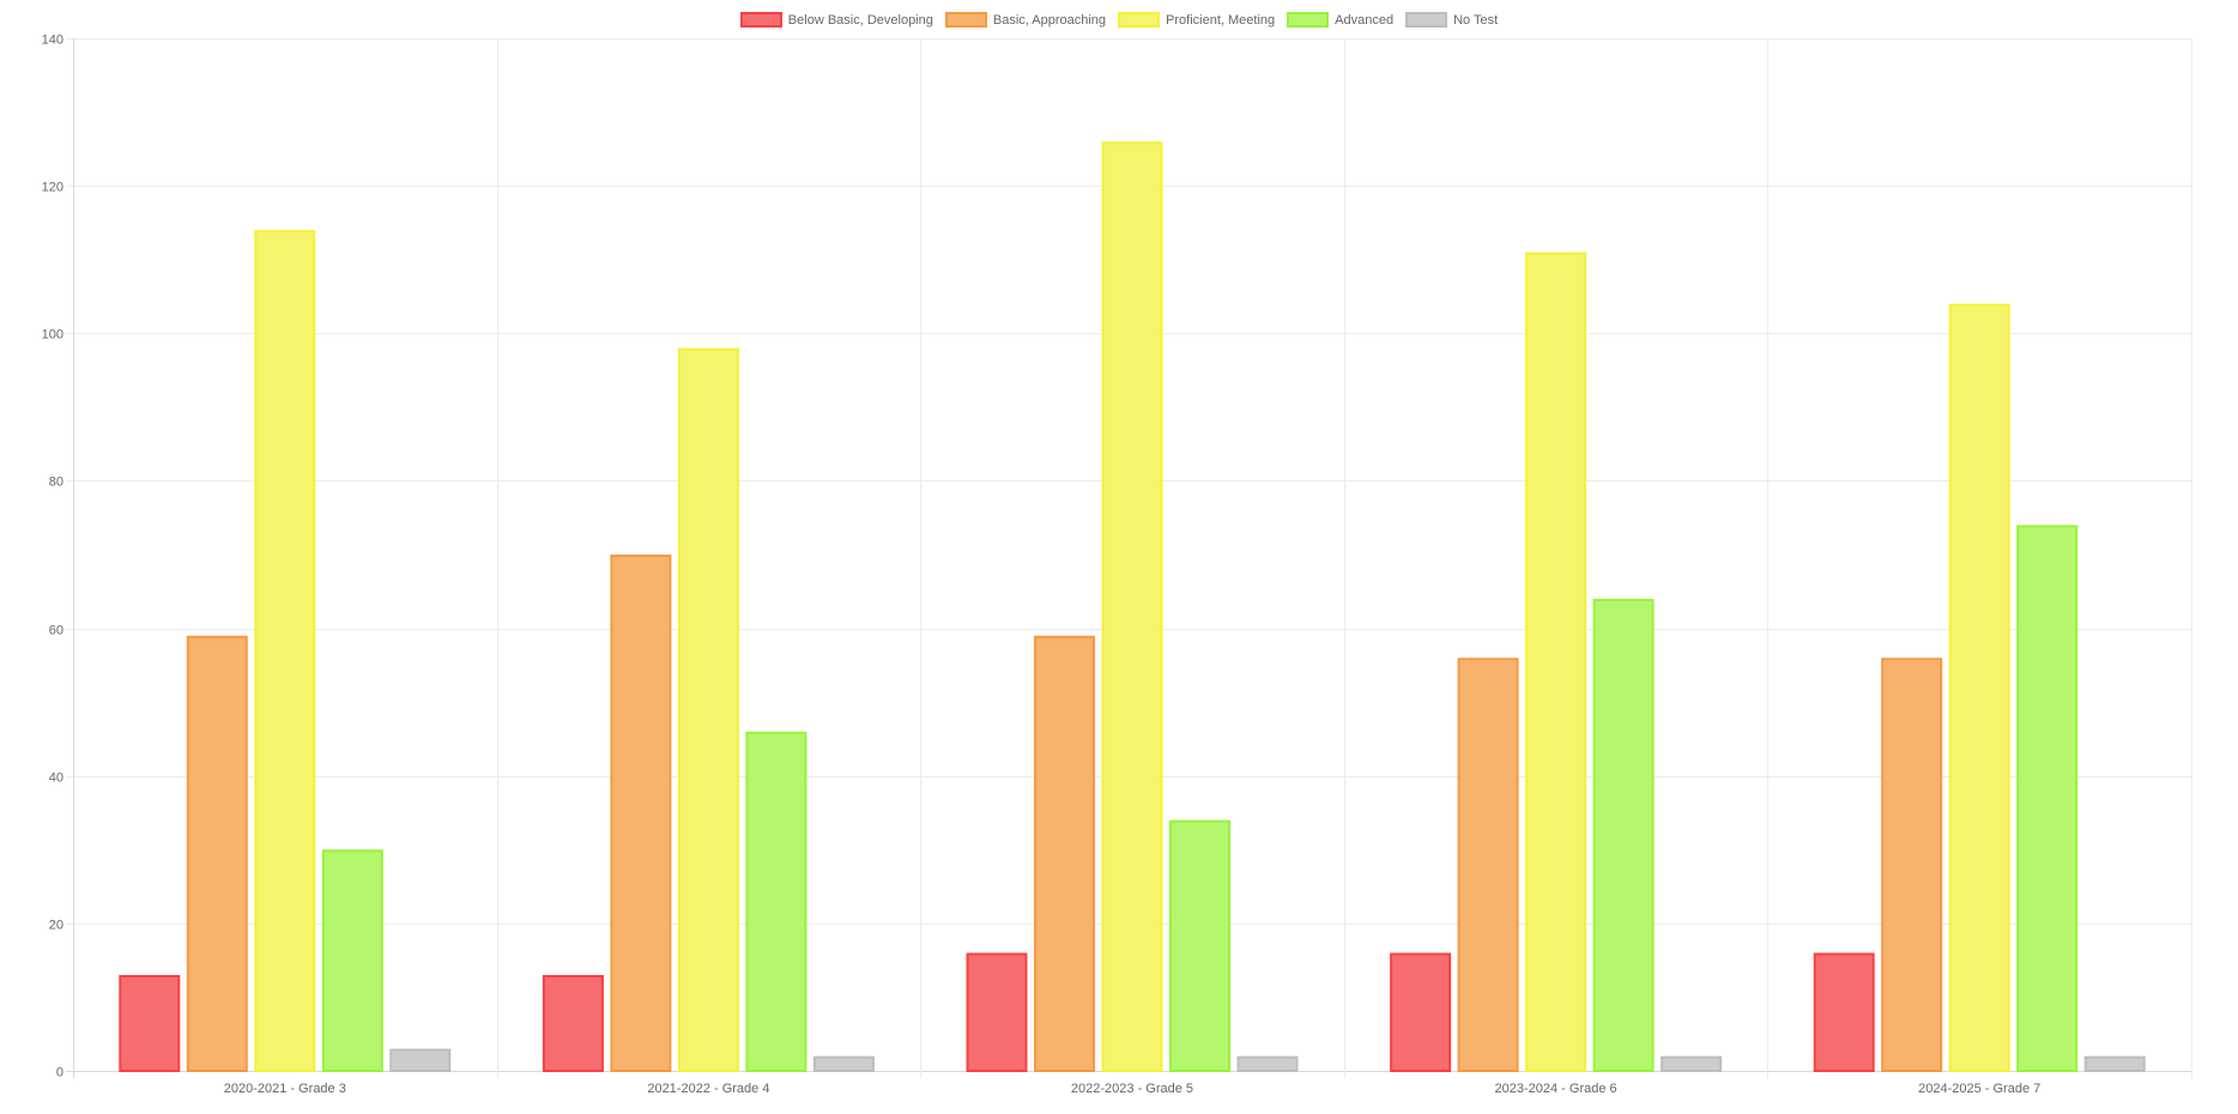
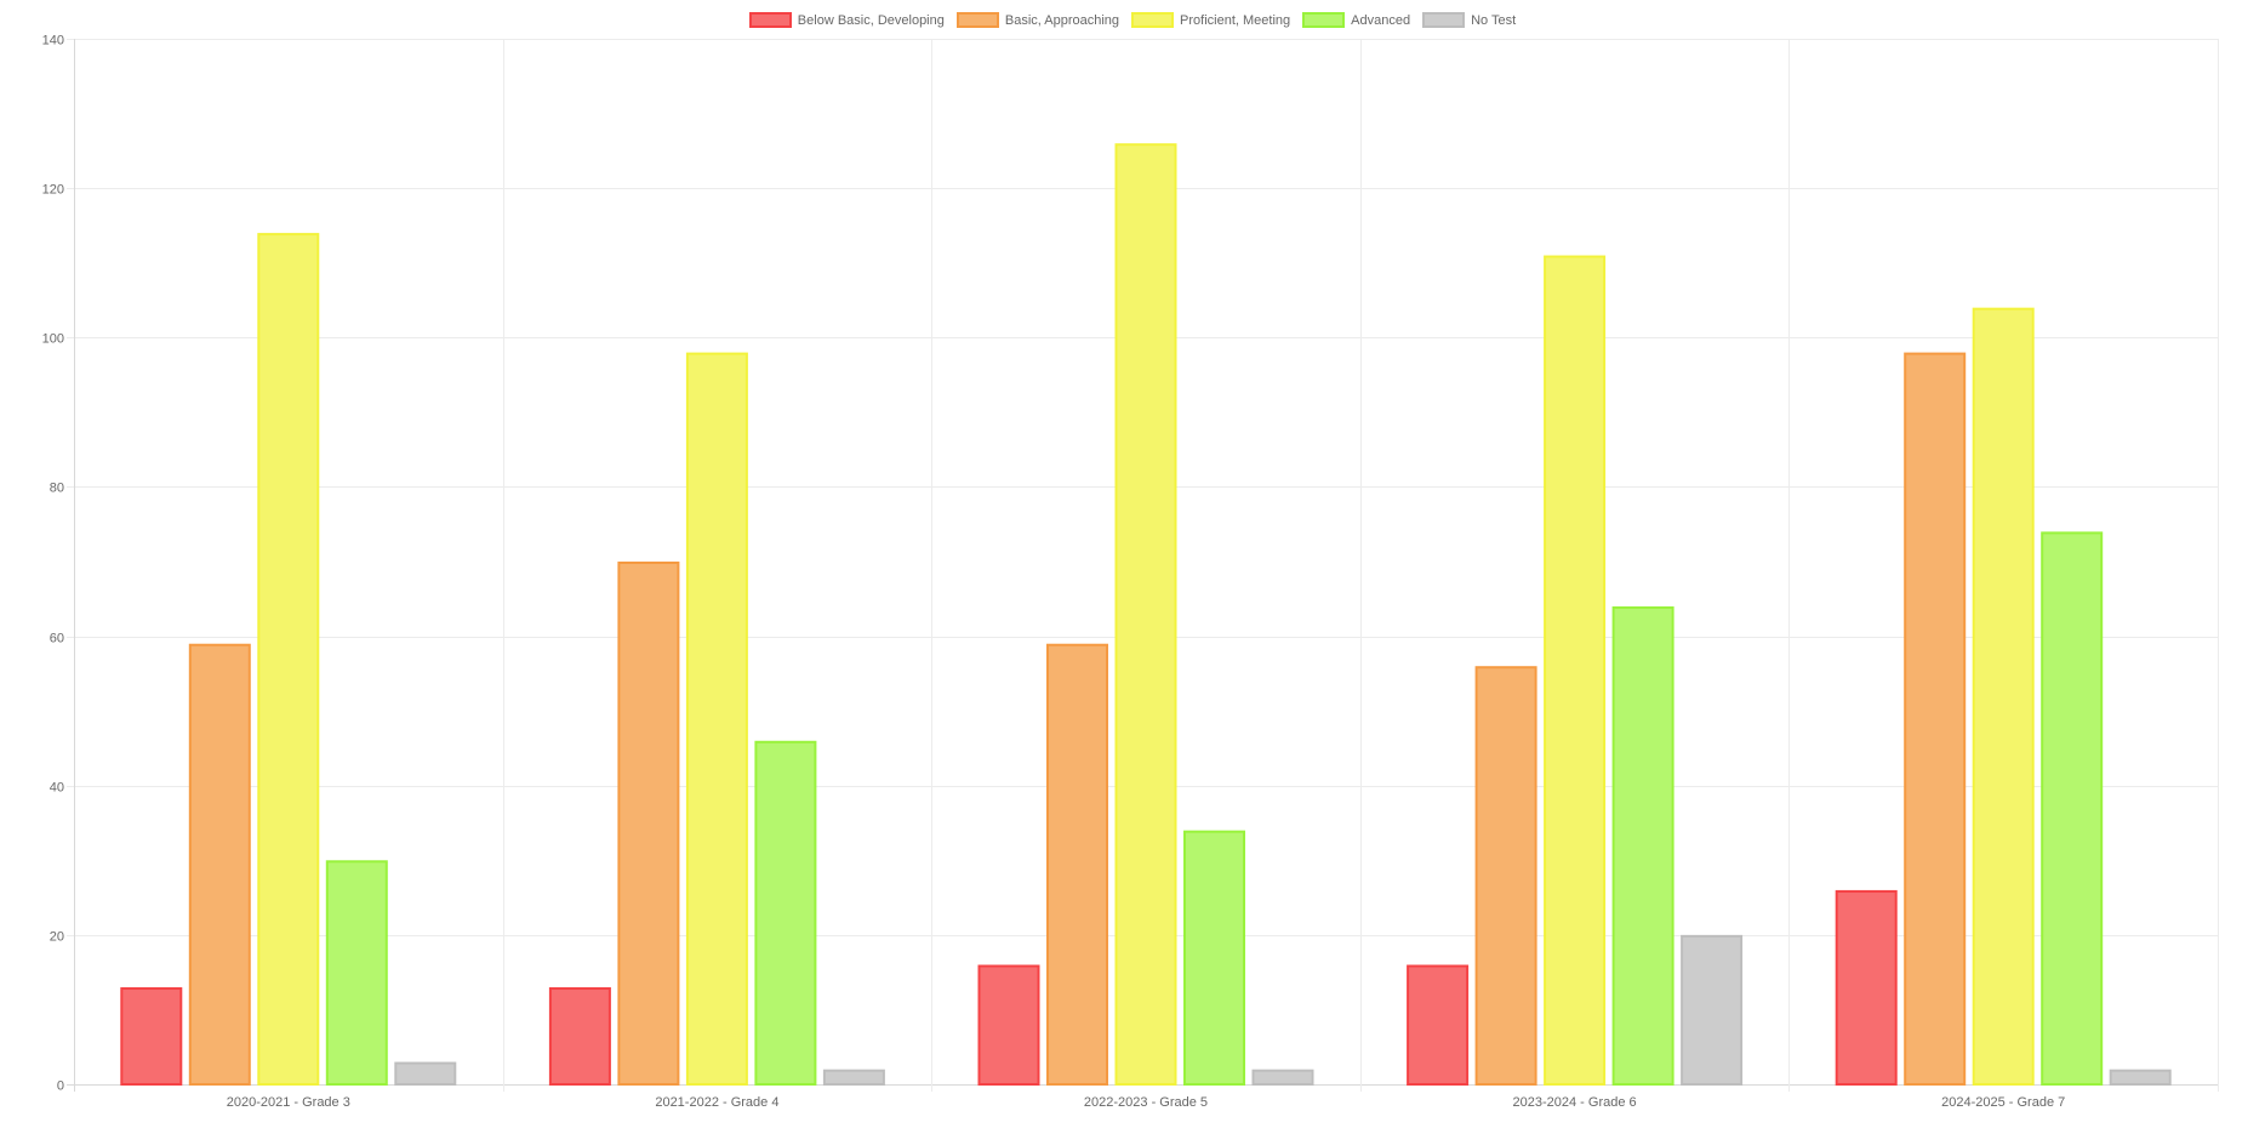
No Test/2023-2024 - Grade 6: 2 -> 20
Below Basic, Developing/2024-2025 - Grade 7: 16 -> 26
Basic, Approaching/2024-2025 - Grade 7: 56 -> 98
